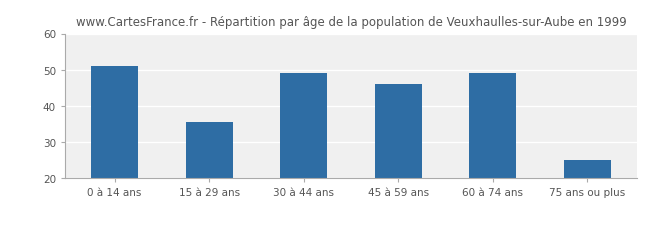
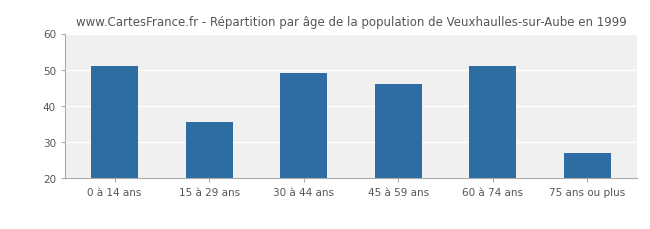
60 à 74 ans: 49.0 -> 51.0
75 ans ou plus: 25.0 -> 27.0
